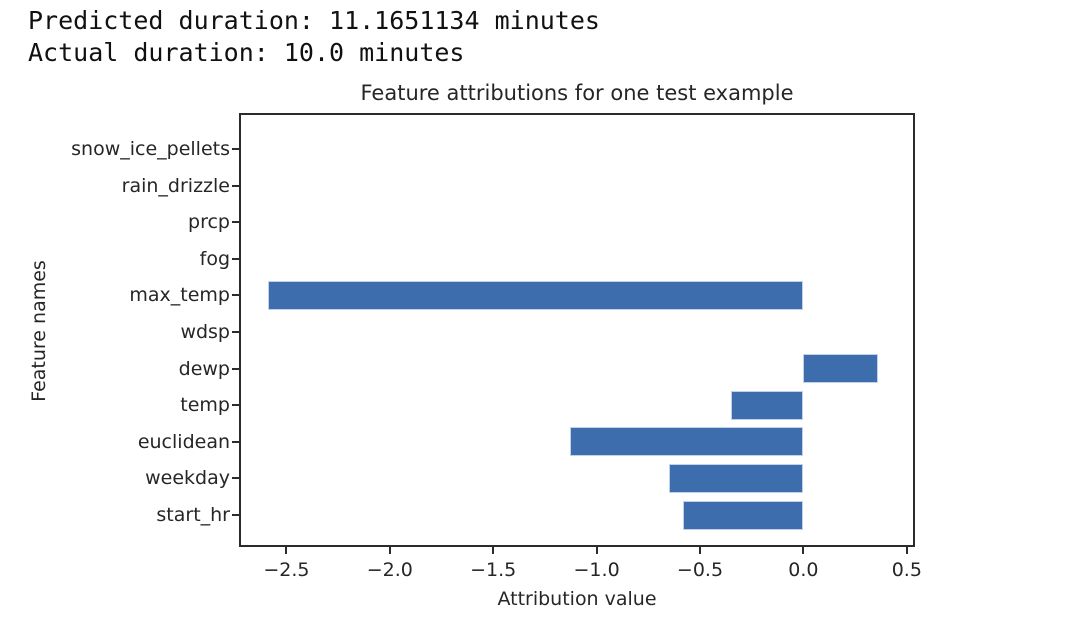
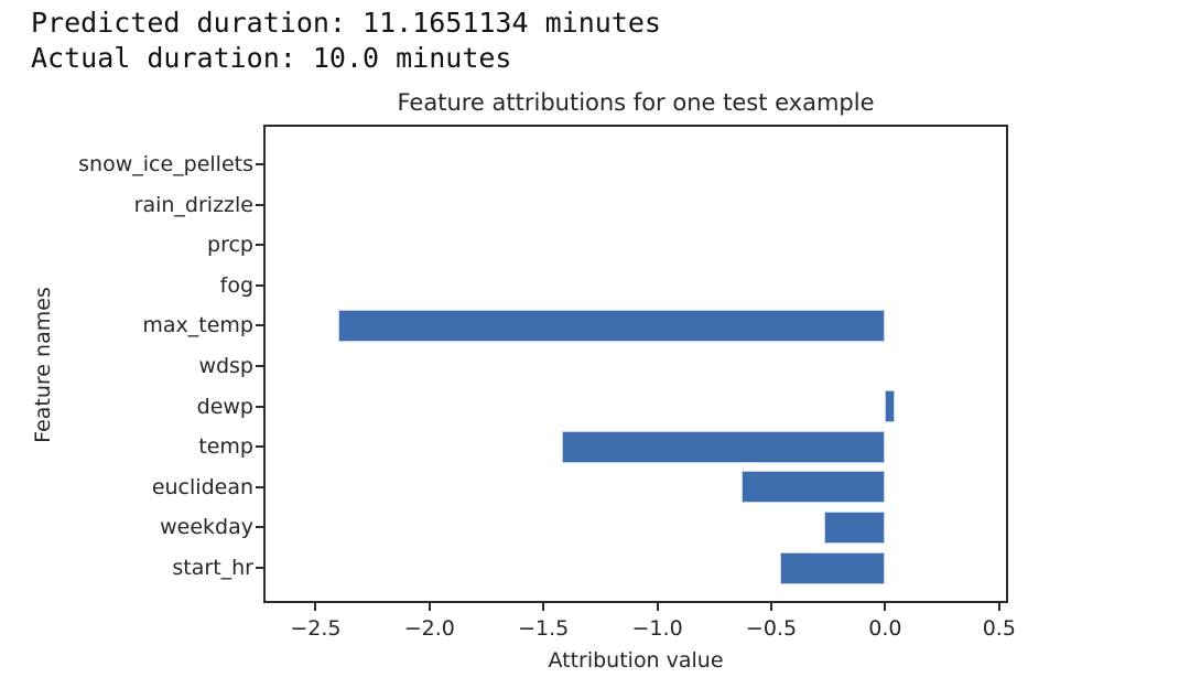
max_temp: -2.59 -> -2.40
dewp: 0.36 -> 0.04
temp: -0.35 -> -1.42
euclidean: -1.13 -> -0.63
weekday: -0.65 -> -0.27
start_hr: -0.58 -> -0.46
